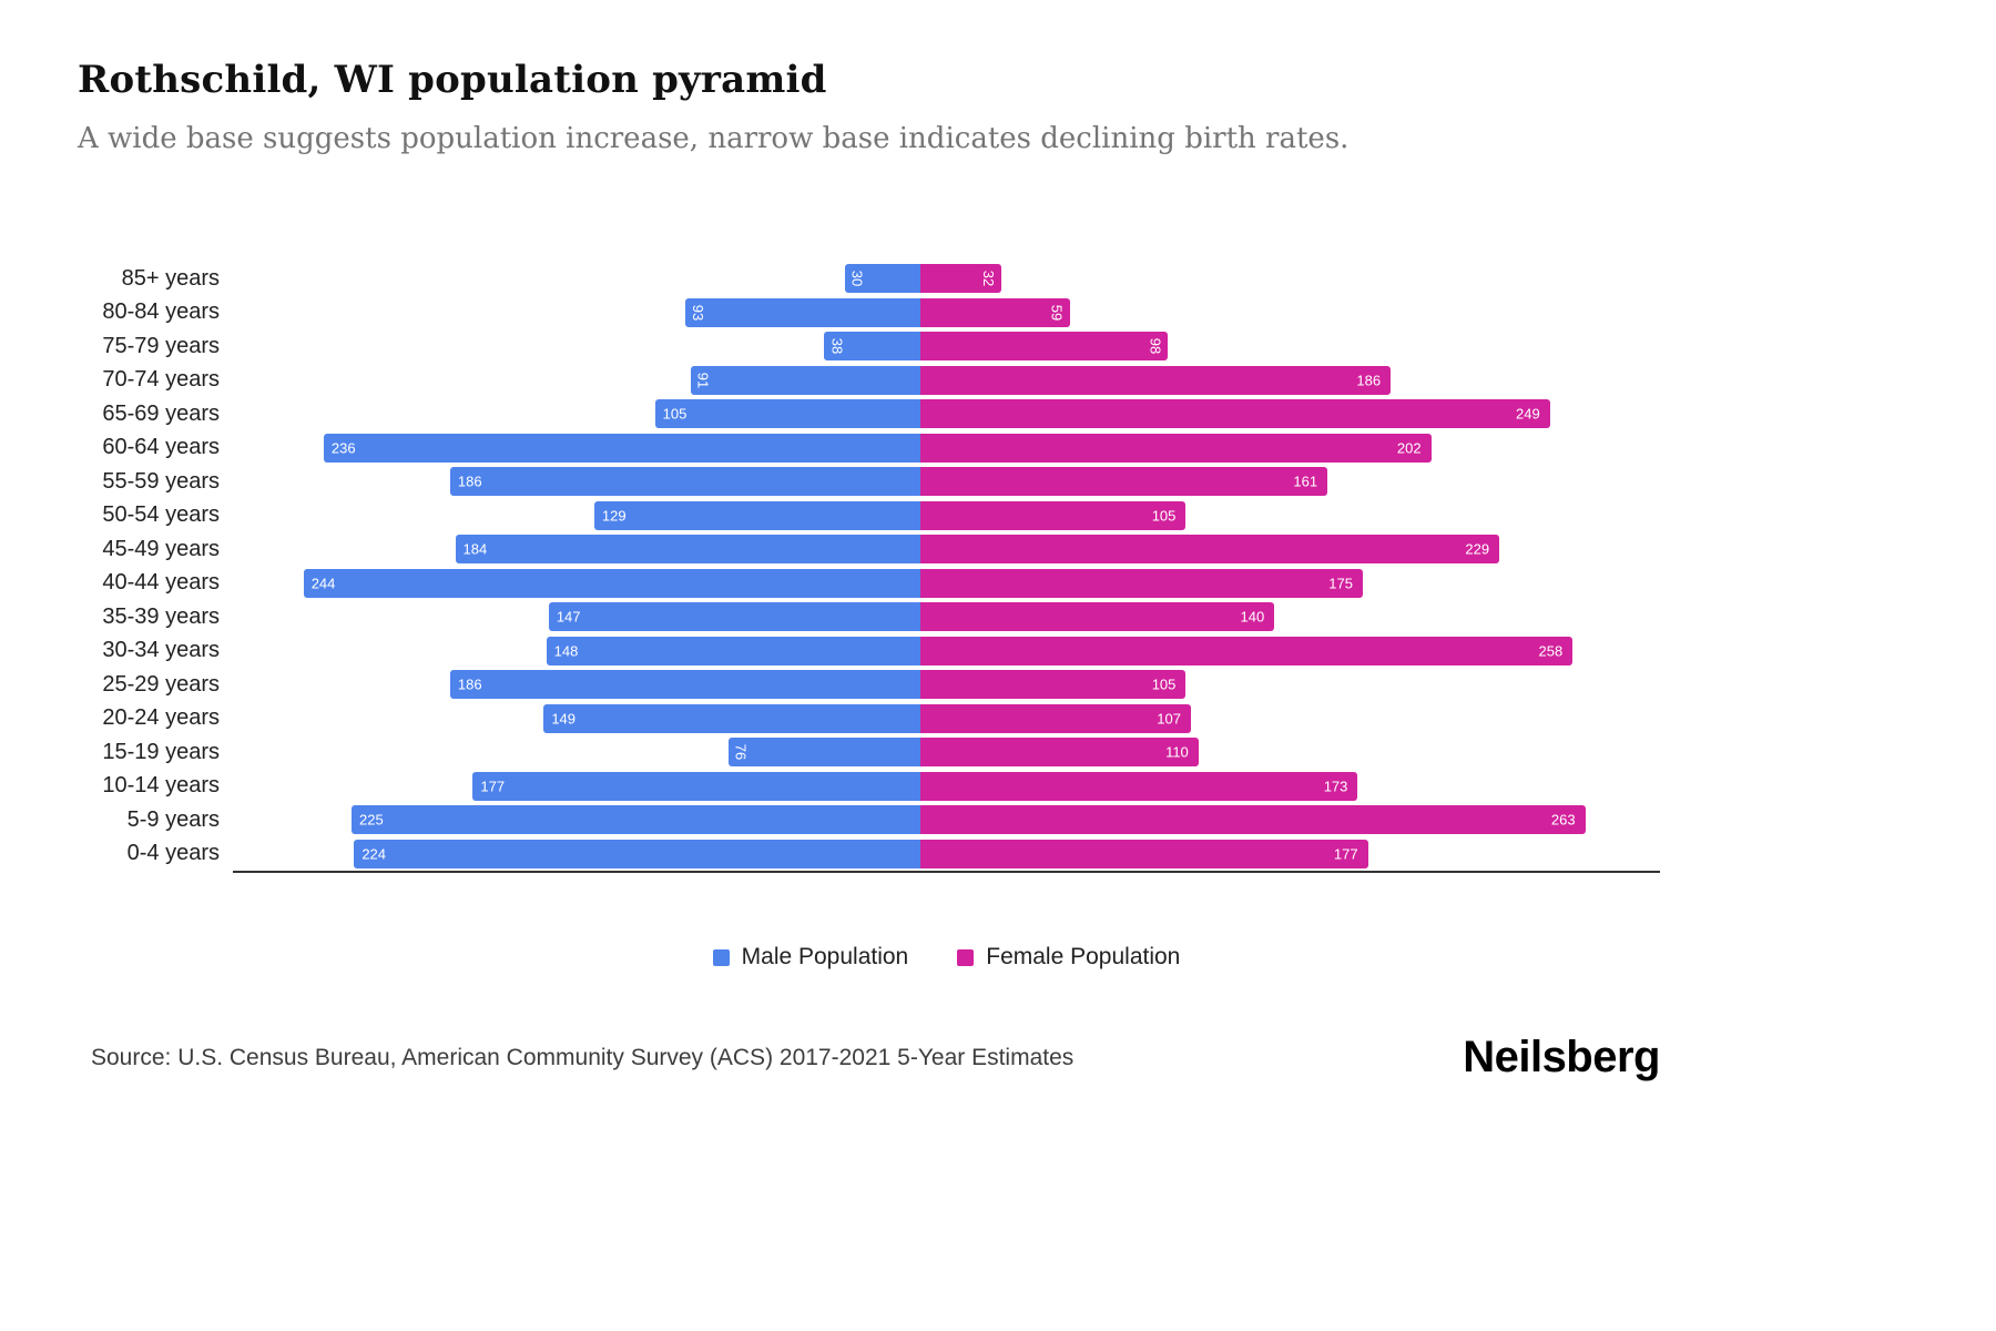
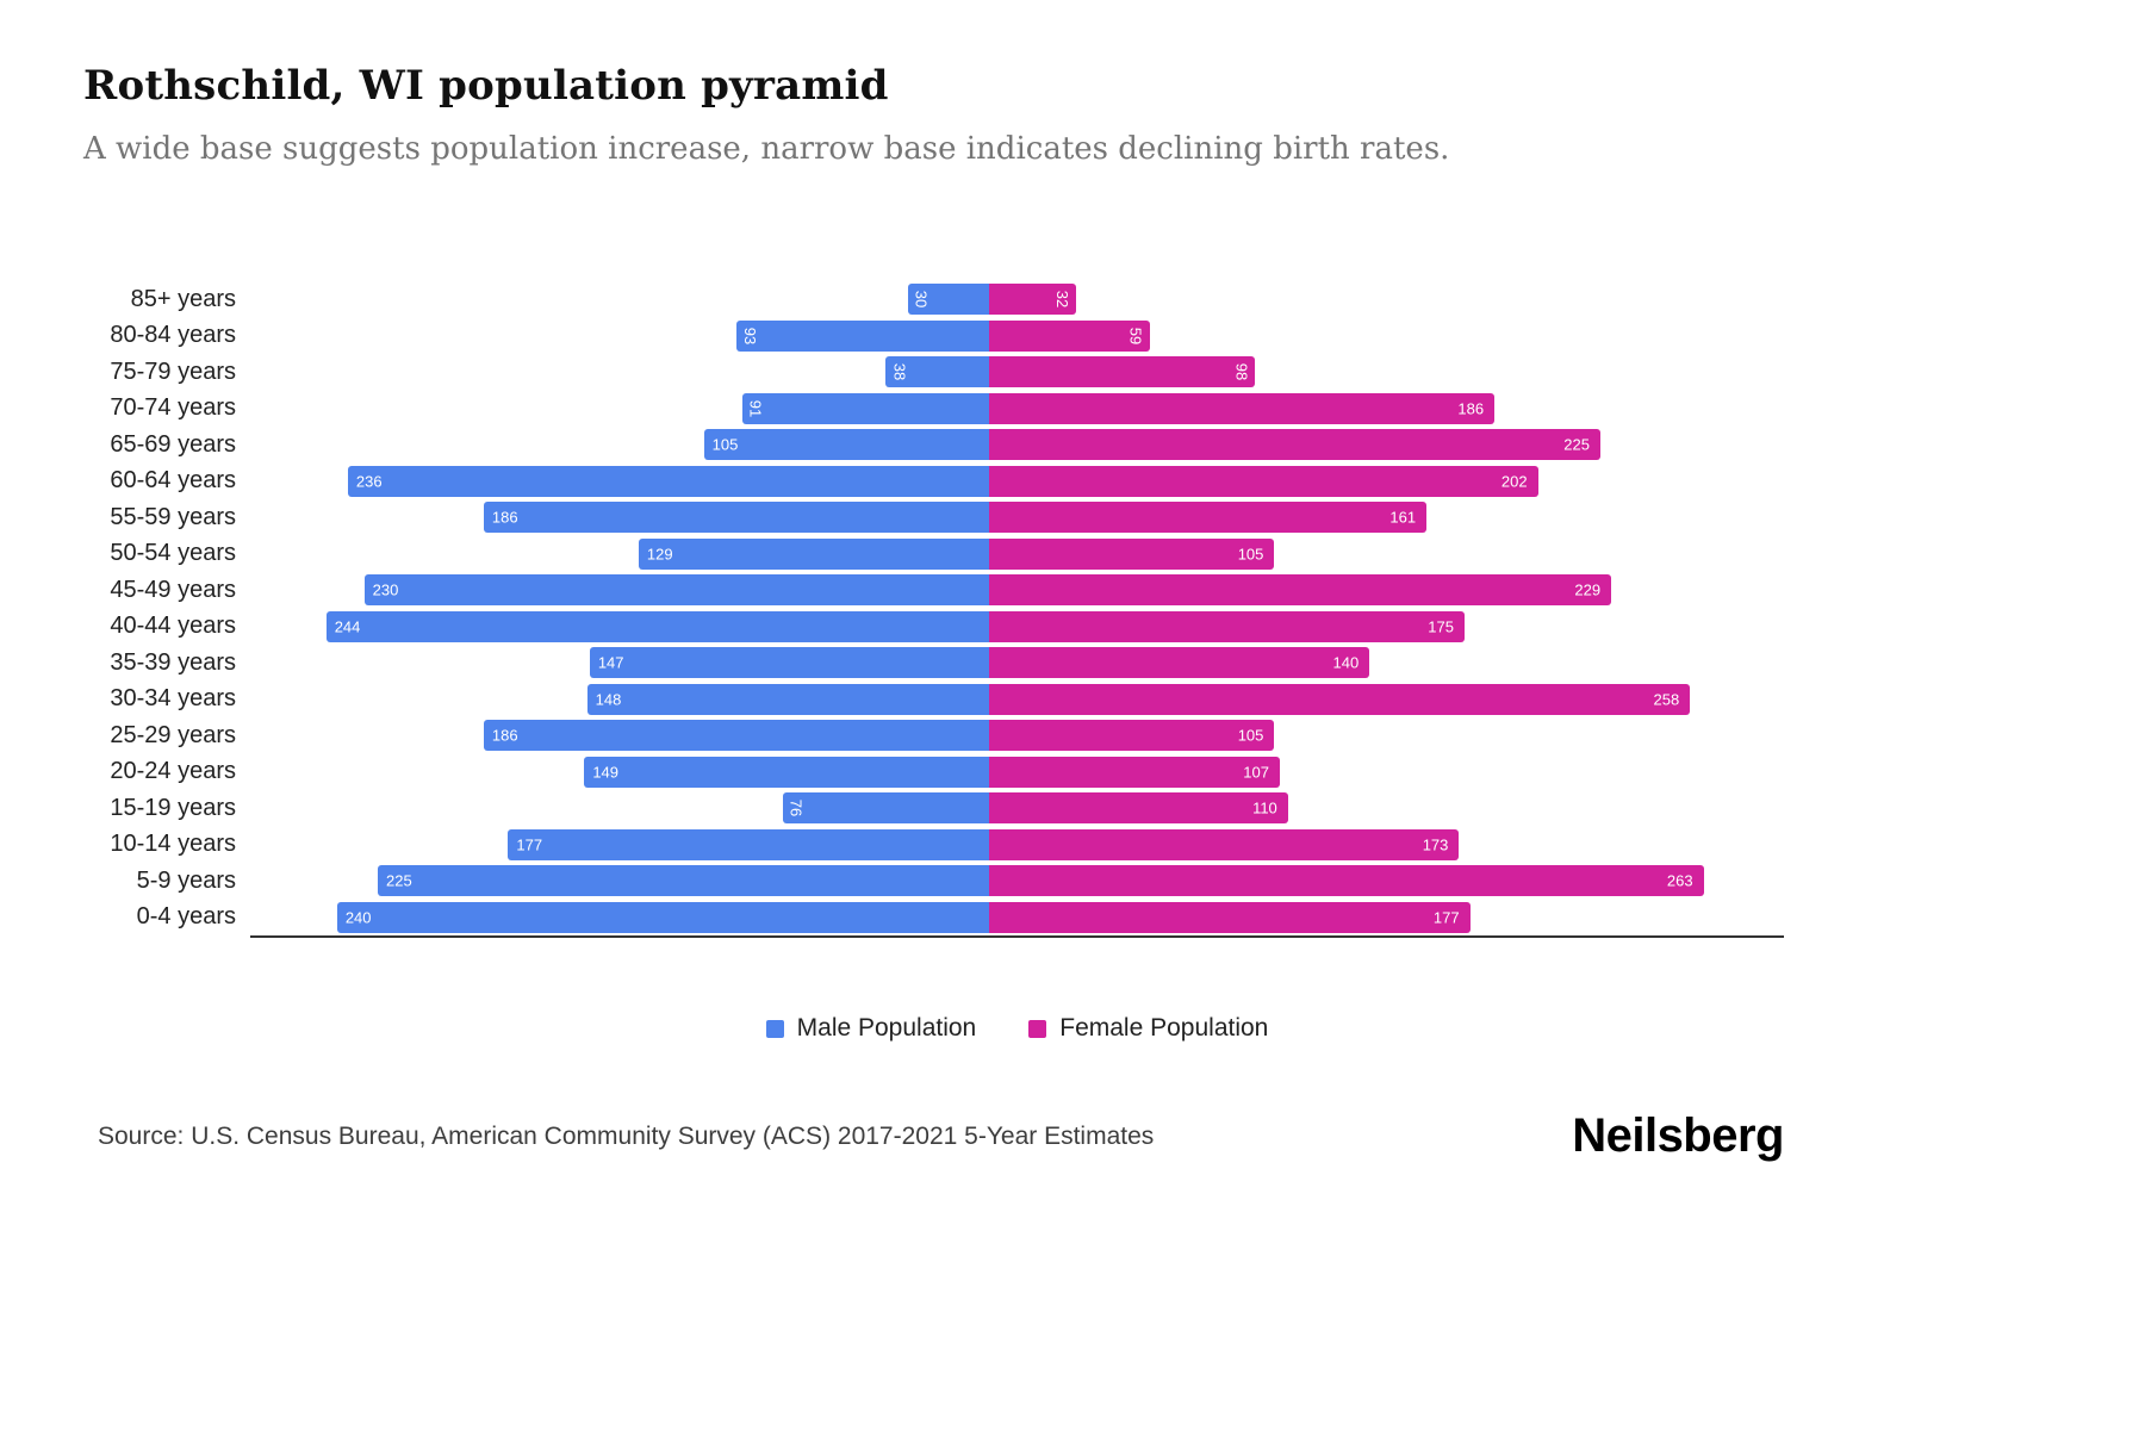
Female Population/65-69 years: 249 -> 225
Male Population/45-49 years: 184 -> 230
Male Population/0-4 years: 224 -> 240
